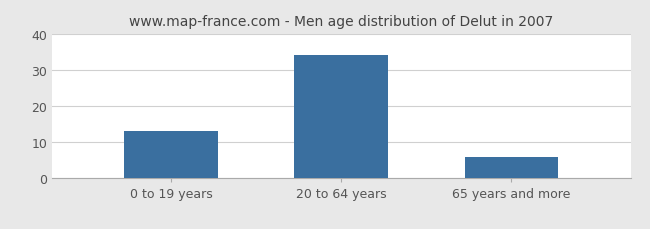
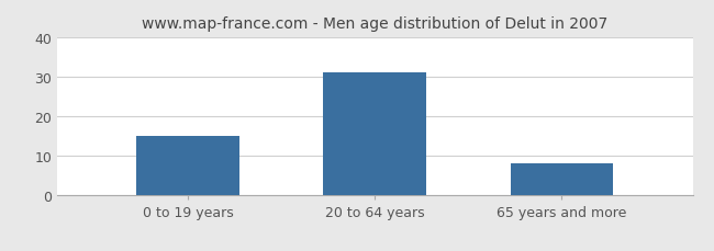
0 to 19 years: 13 -> 15
20 to 64 years: 34 -> 31
65 years and more: 6 -> 8
